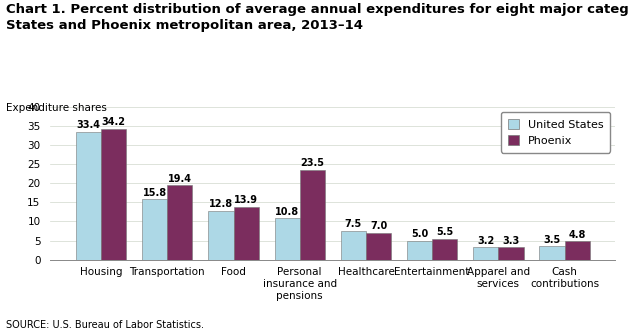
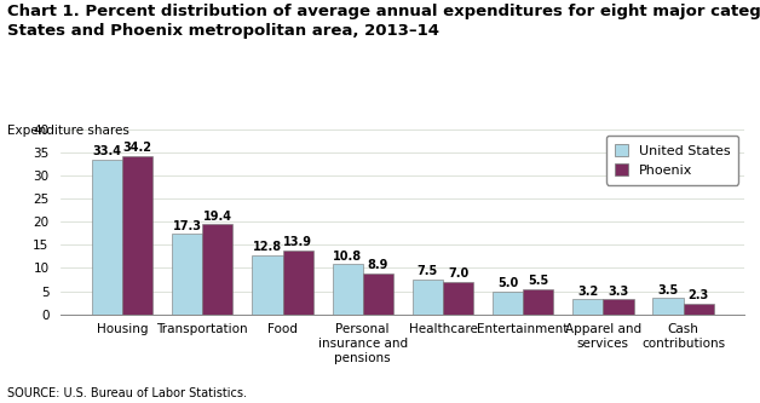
United States/Transportation: 15.8 -> 17.3
Phoenix/Personal insurance and pensions: 23.5 -> 8.9
Phoenix/Cash contributions: 4.8 -> 2.3
